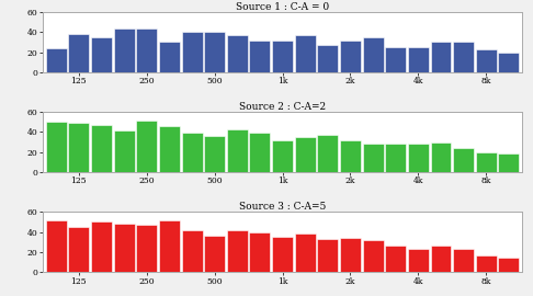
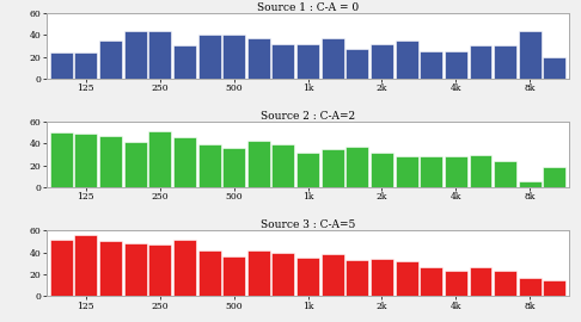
Source 1 : C-A = 0/125: 38 -> 24
Source 1 : C-A = 0/8k: 23 -> 44
Source 2 : C-A=2/8k: 20 -> 6
Source 3 : C-A=5/125: 45 -> 56
